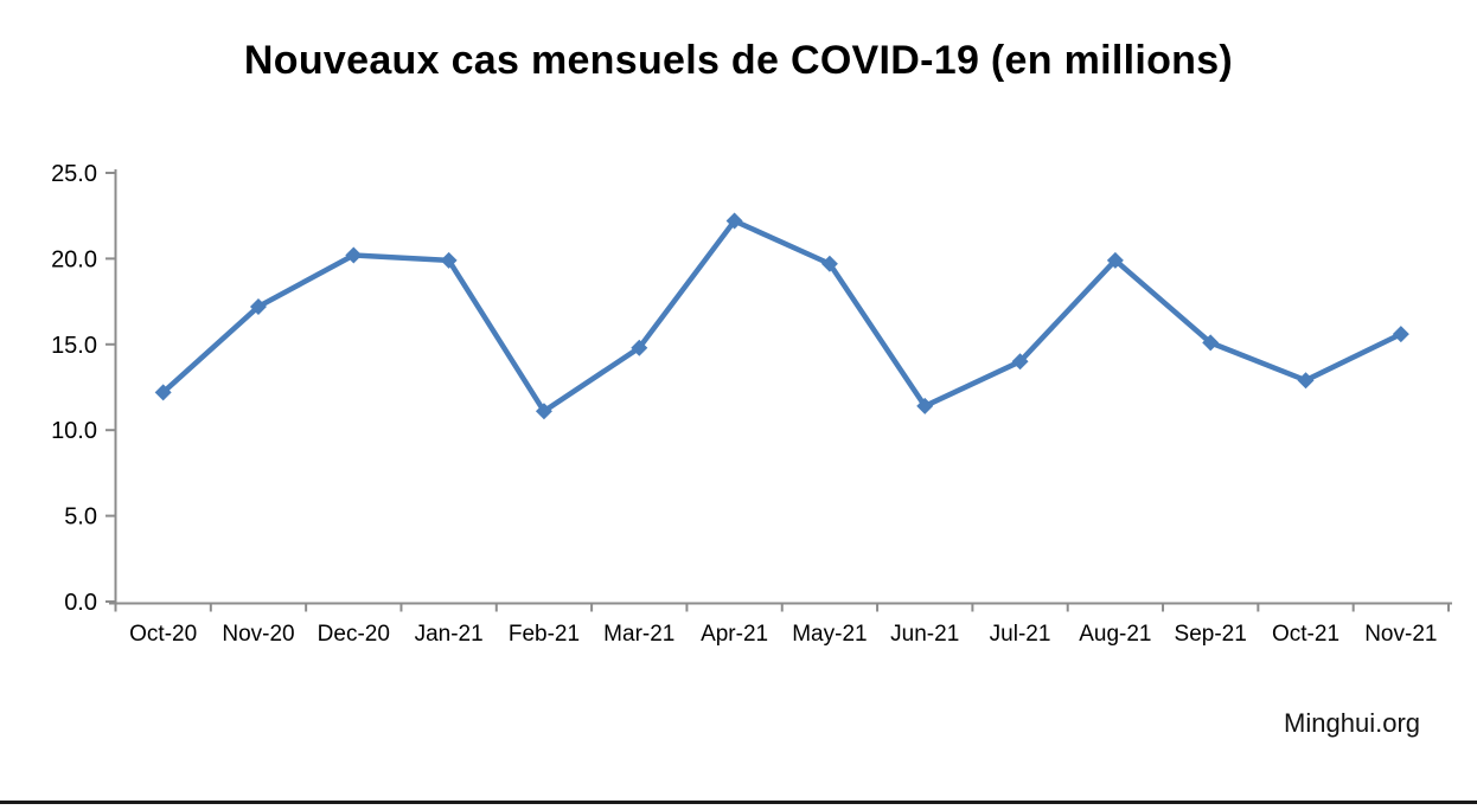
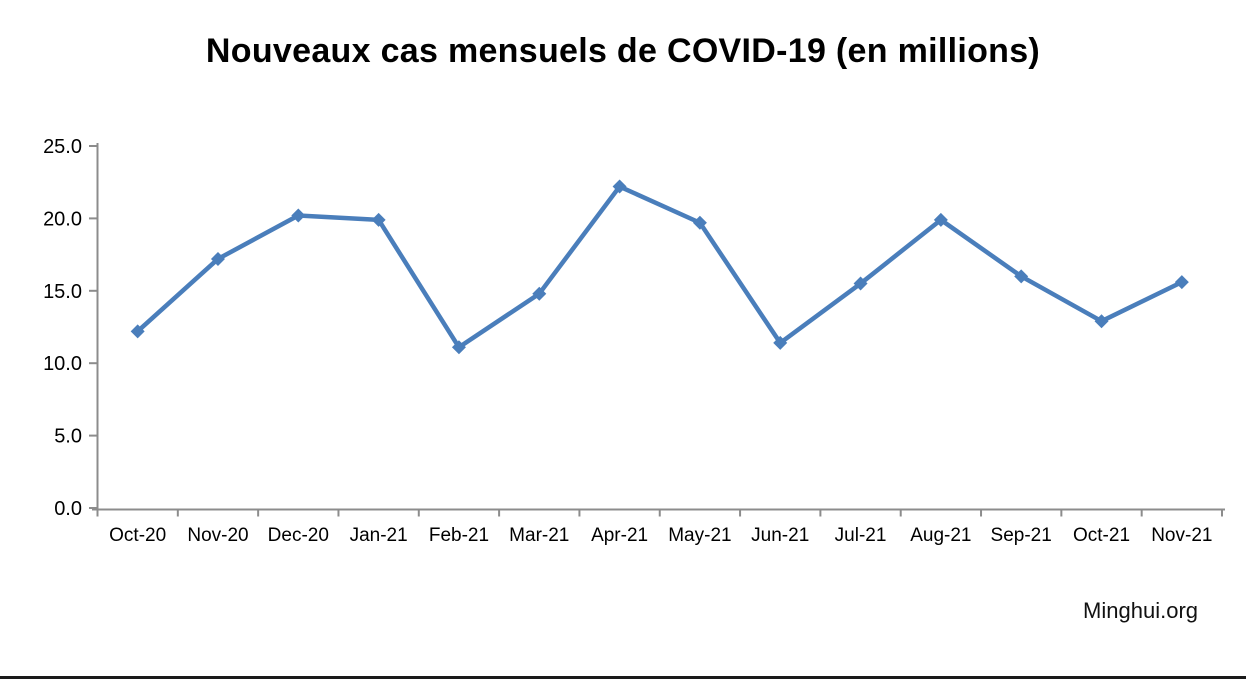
Jul-21: 14.0 -> 15.5
Sep-21: 15.1 -> 16.0
